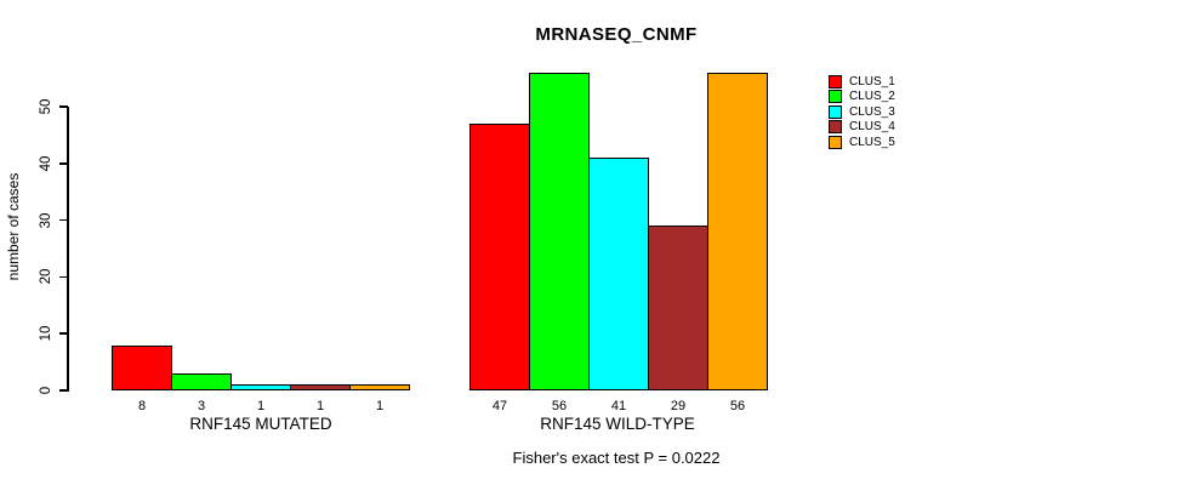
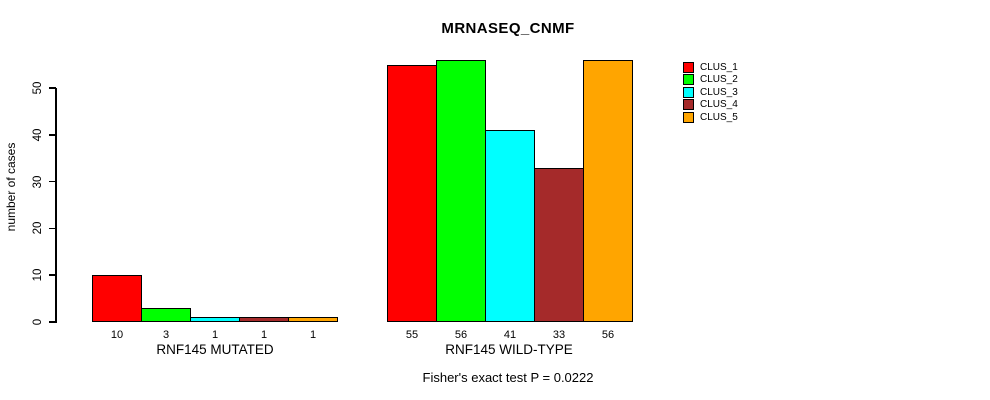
CLUS_1/RNF145 MUTATED: 8 -> 10
CLUS_1/RNF145 WILD-TYPE: 47 -> 55
CLUS_4/RNF145 WILD-TYPE: 29 -> 33
